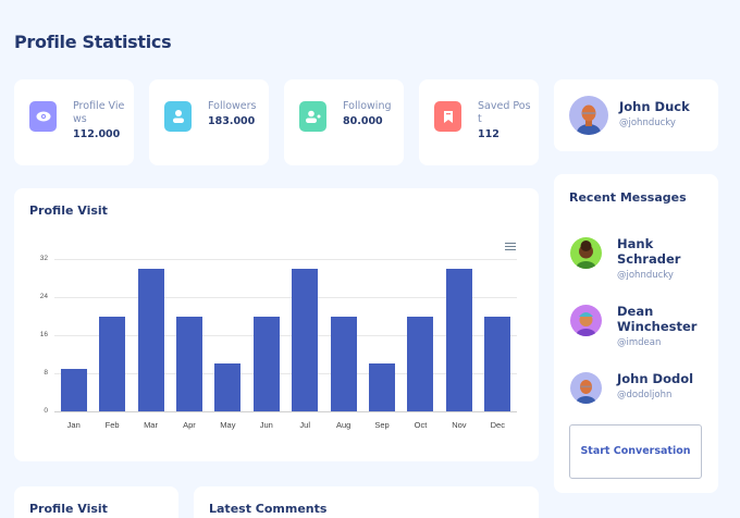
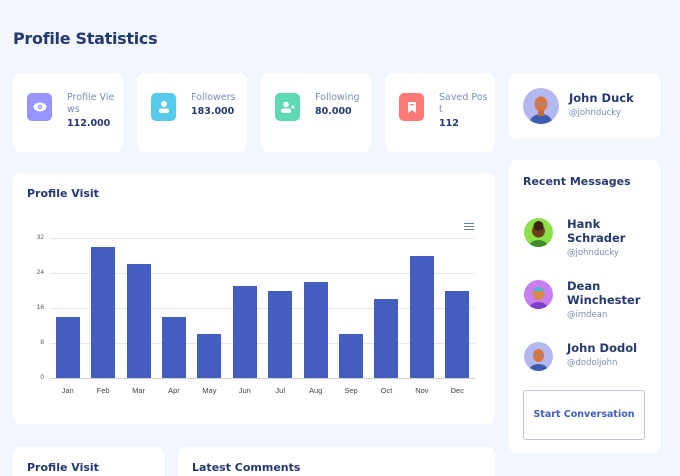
Jan: 9 -> 14
Feb: 20 -> 30
Mar: 30 -> 26
Apr: 20 -> 14
Jun: 20 -> 21
Jul: 30 -> 20
Aug: 20 -> 22
Oct: 20 -> 18
Nov: 30 -> 28
